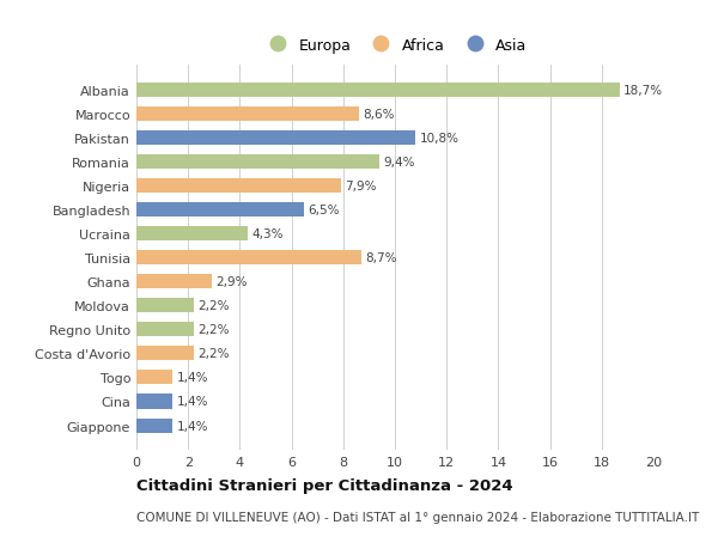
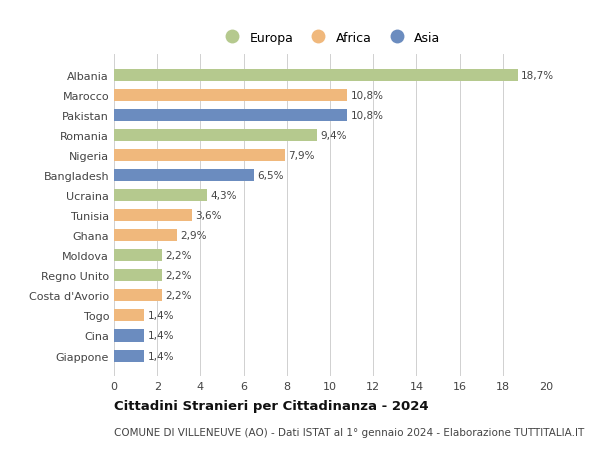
Marocco: 8,6% -> 10,8%
Tunisia: 8,7% -> 3,6%
